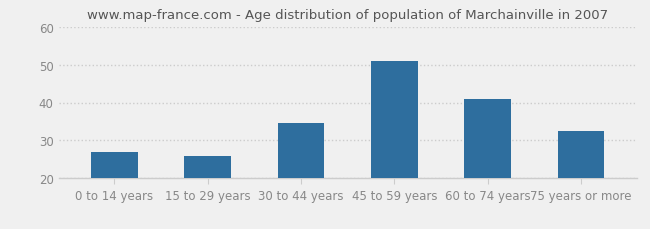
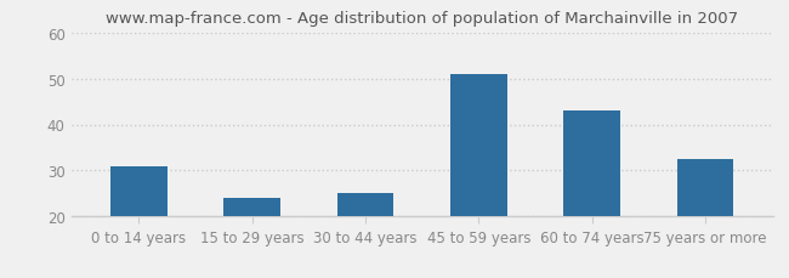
0 to 14 years: 27.0 -> 31.0
15 to 29 years: 26.0 -> 24.0
30 to 44 years: 34.5 -> 25.0
60 to 74 years: 41.0 -> 43.0
